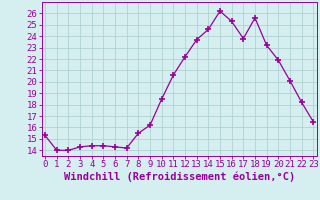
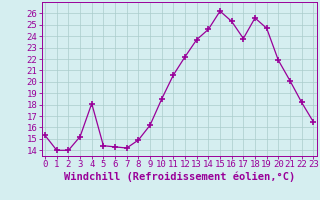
3: 14.3 -> 15.2
4: 14.4 -> 18.1
8: 15.5 -> 14.9
19: 23.2 -> 24.7
